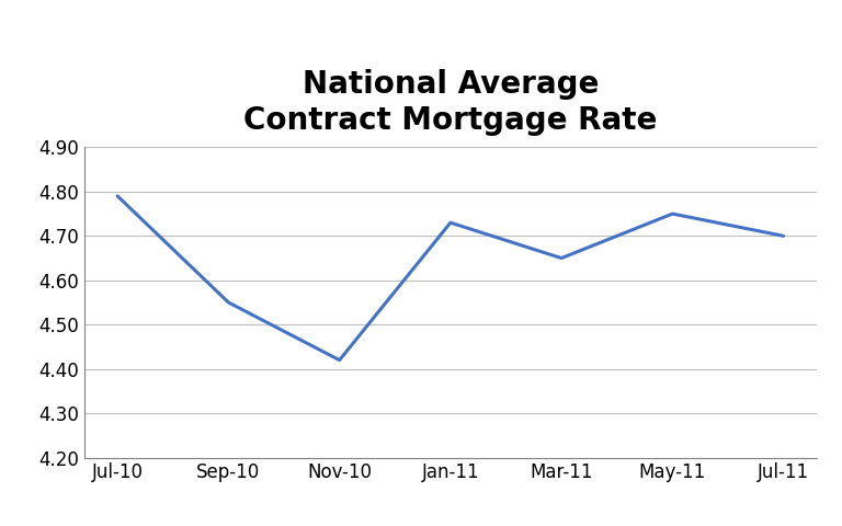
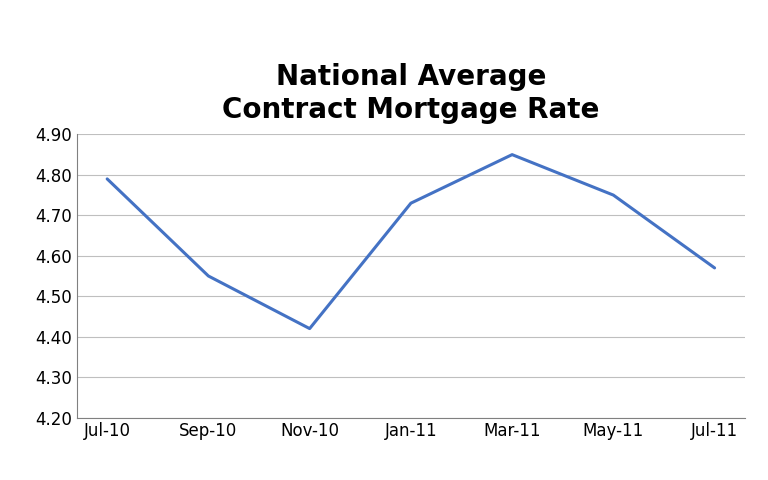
Mar-11: 4.65 -> 4.85
Jul-11: 4.70 -> 4.57
